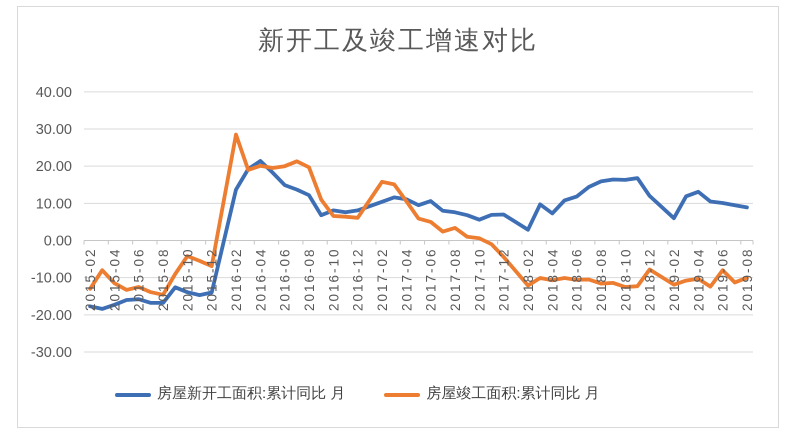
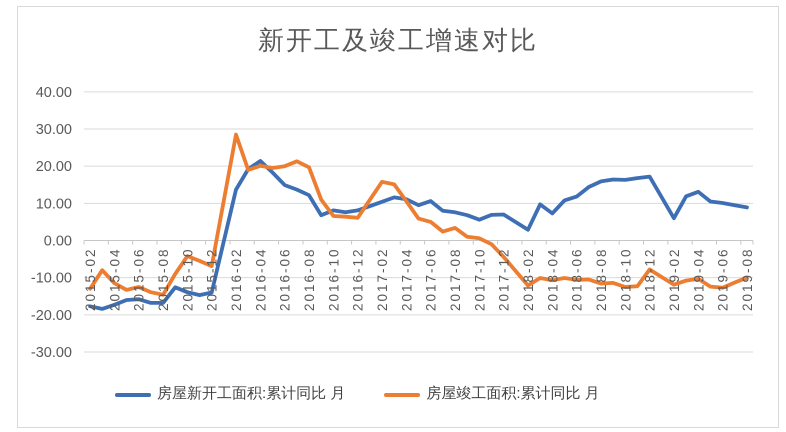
房屋新开工面积:累计同比 月/2018-12: 12 -> 17
房屋竣工面积:累计同比 月/2019-06: -8 -> -13
